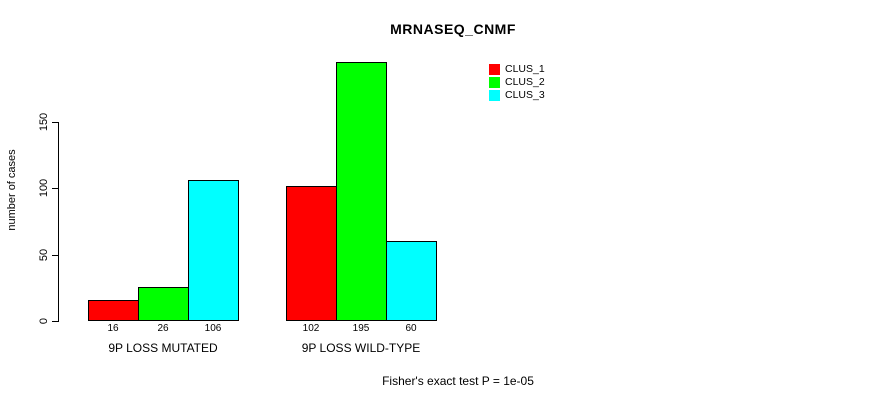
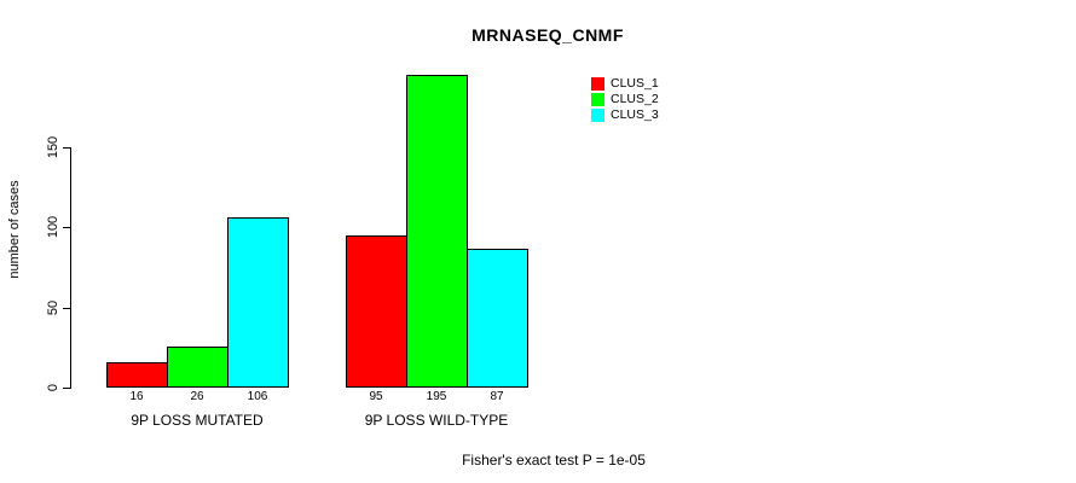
CLUS_1/9P LOSS WILD-TYPE: 102 -> 95
CLUS_3/9P LOSS WILD-TYPE: 60 -> 87
